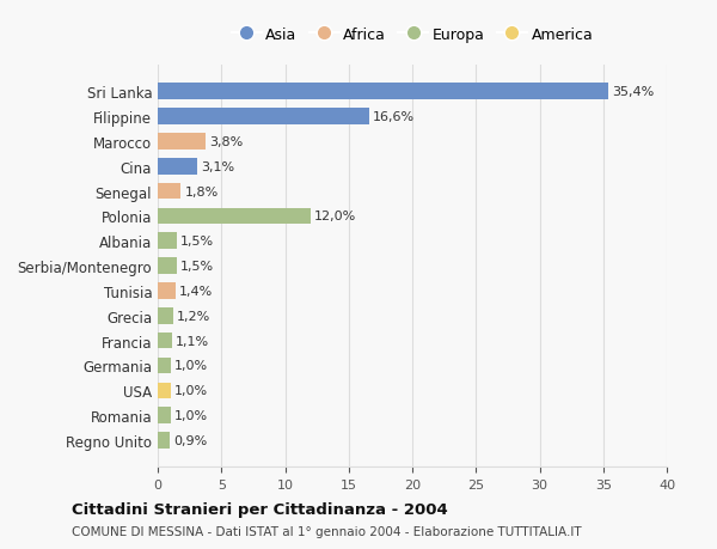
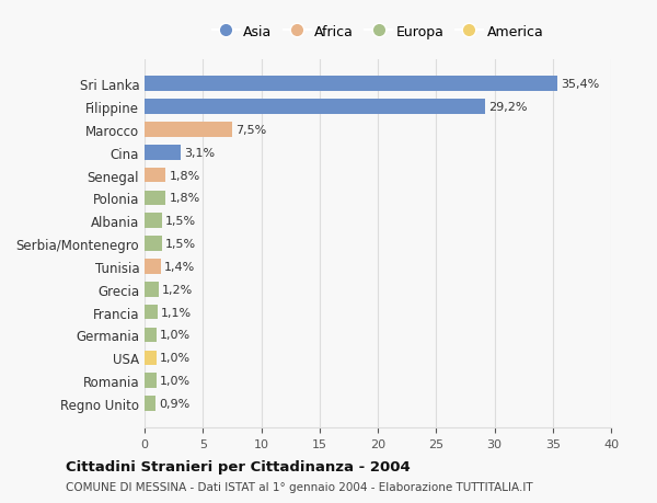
Filippine: 16,6% -> 29,2%
Marocco: 3,8% -> 7,5%
Polonia: 12,0% -> 1,8%
